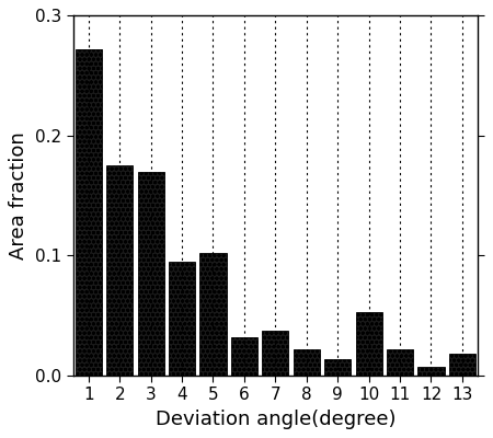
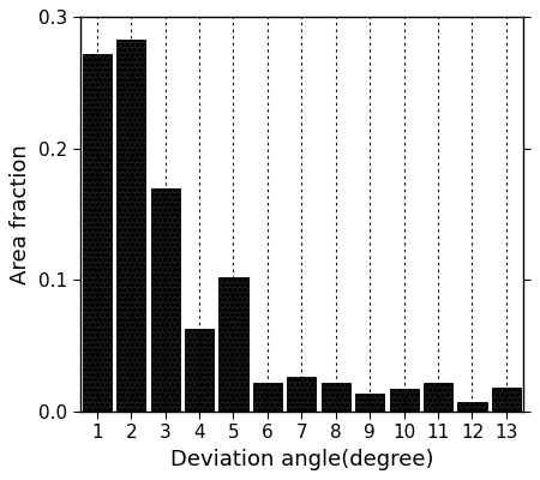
2: 0.175 -> 0.283
4: 0.095 -> 0.063
6: 0.032 -> 0.022
7: 0.037 -> 0.026
10: 0.053 -> 0.017
